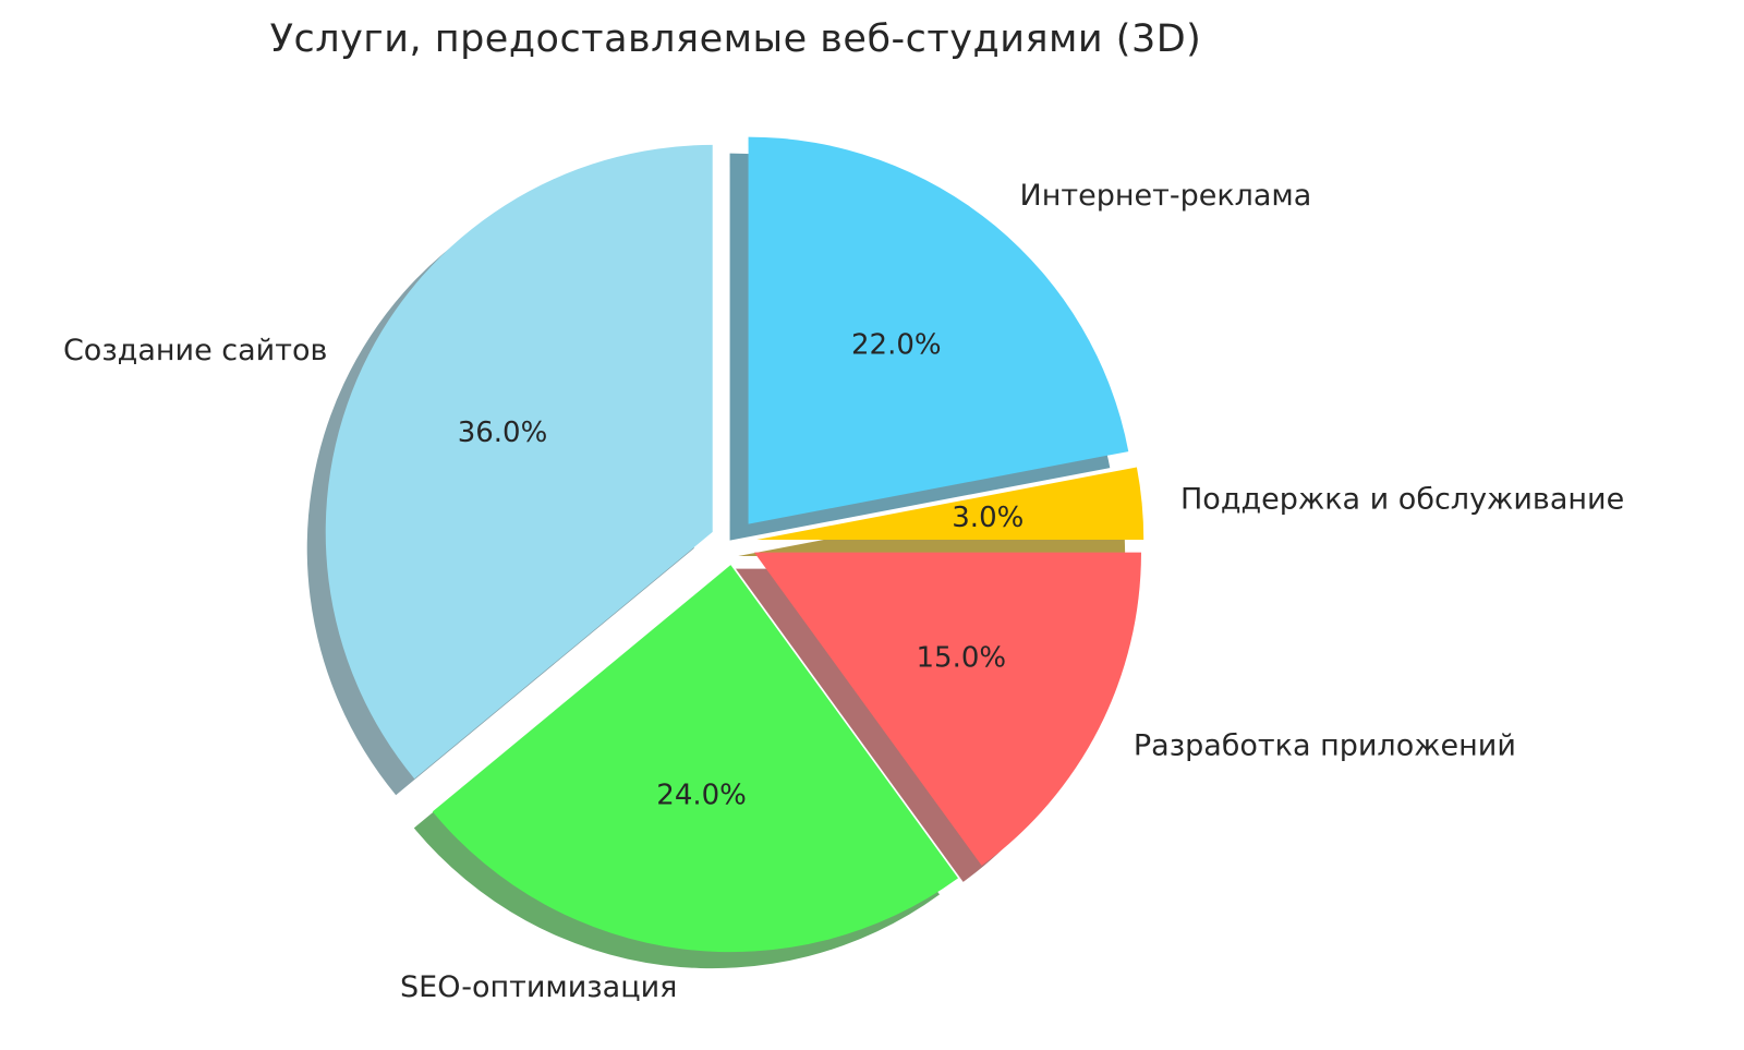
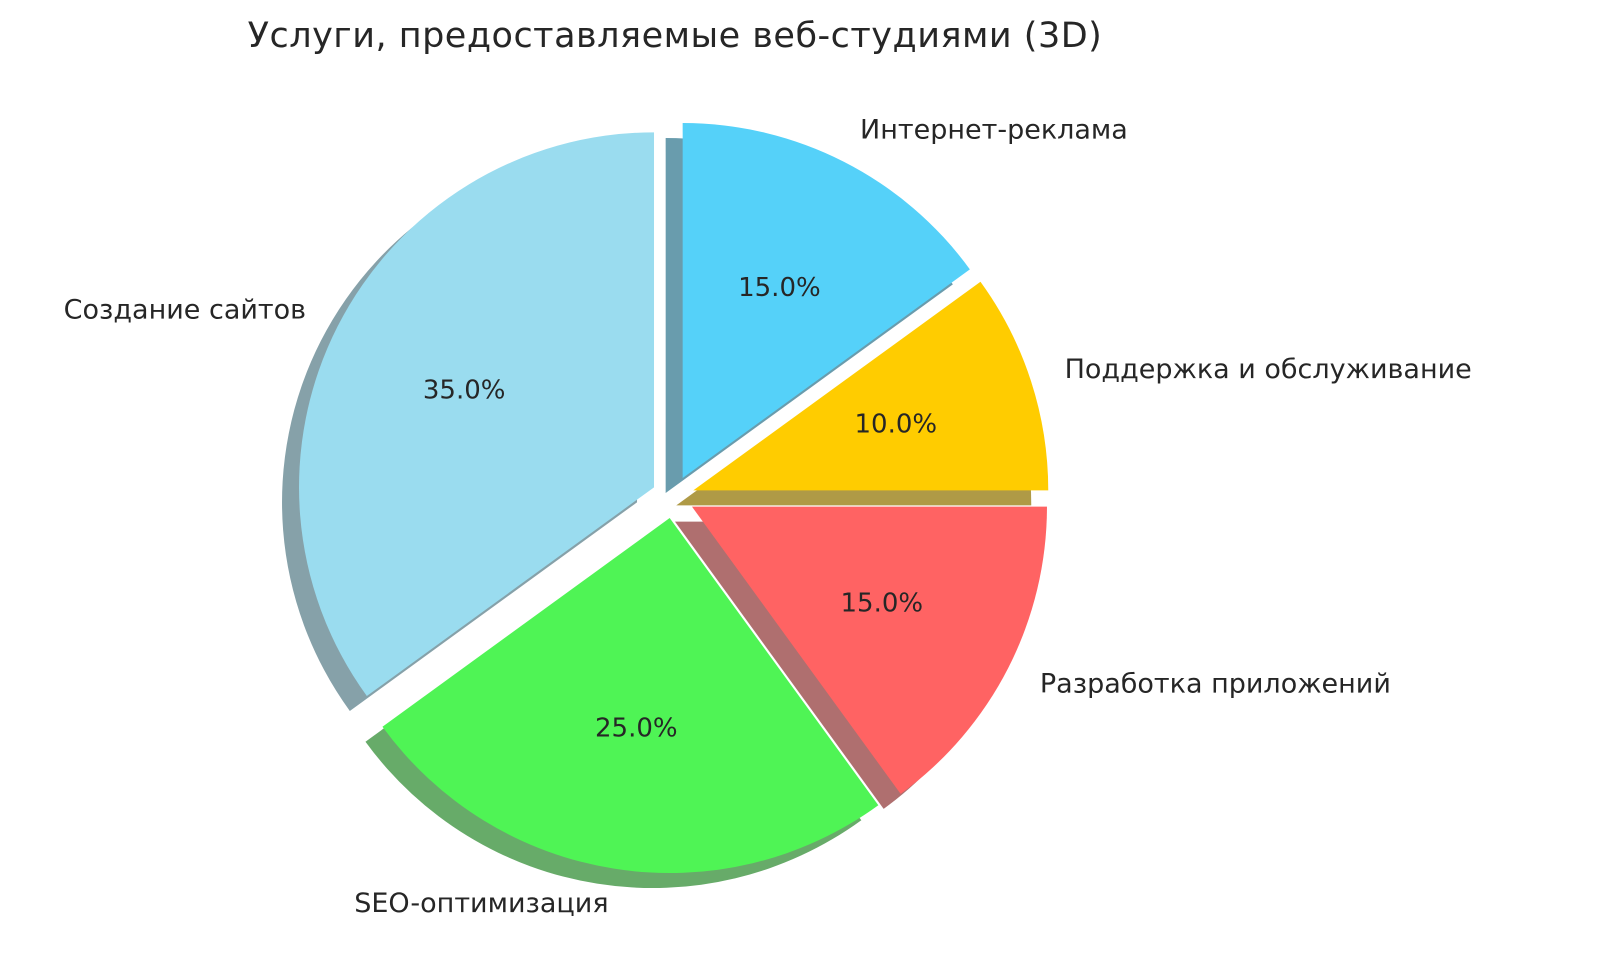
Интернет-реклама: 22.0% -> 15.0%
Поддержка и обслуживание: 3.0% -> 10.0%
SEO-оптимизация: 24.0% -> 25.0%
Создание сайтов: 36.0% -> 35.0%
